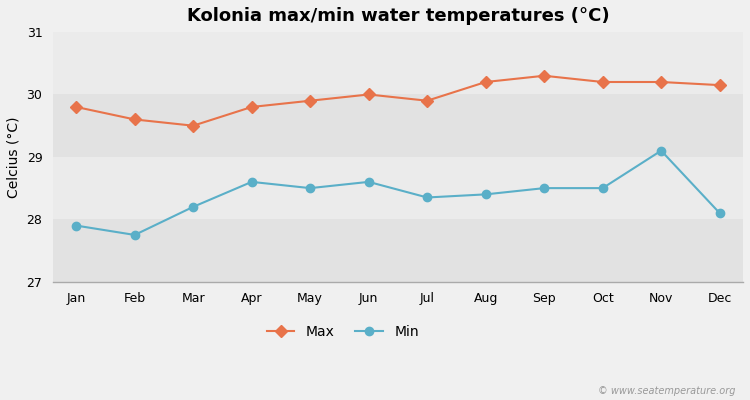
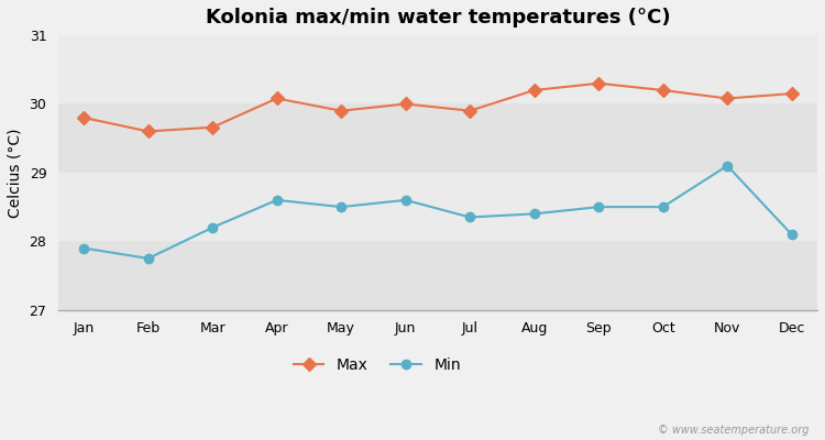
Max/Mar: 29.50 -> 29.66
Max/Apr: 29.80 -> 30.08
Max/Nov: 30.20 -> 30.08
